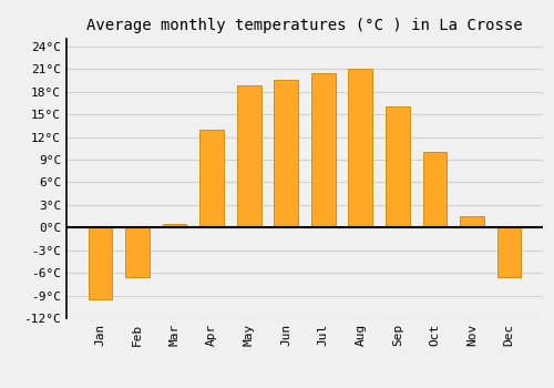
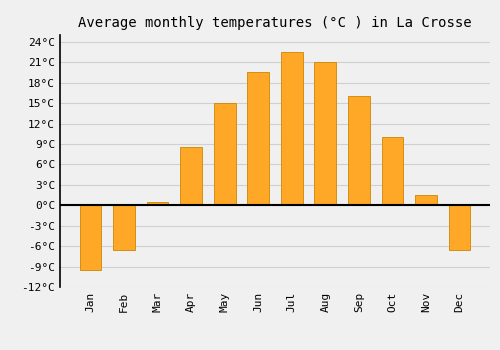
Apr: 13.0°C -> 8.5°C
May: 18.8°C -> 15.0°C
Jul: 20.4°C -> 22.5°C
